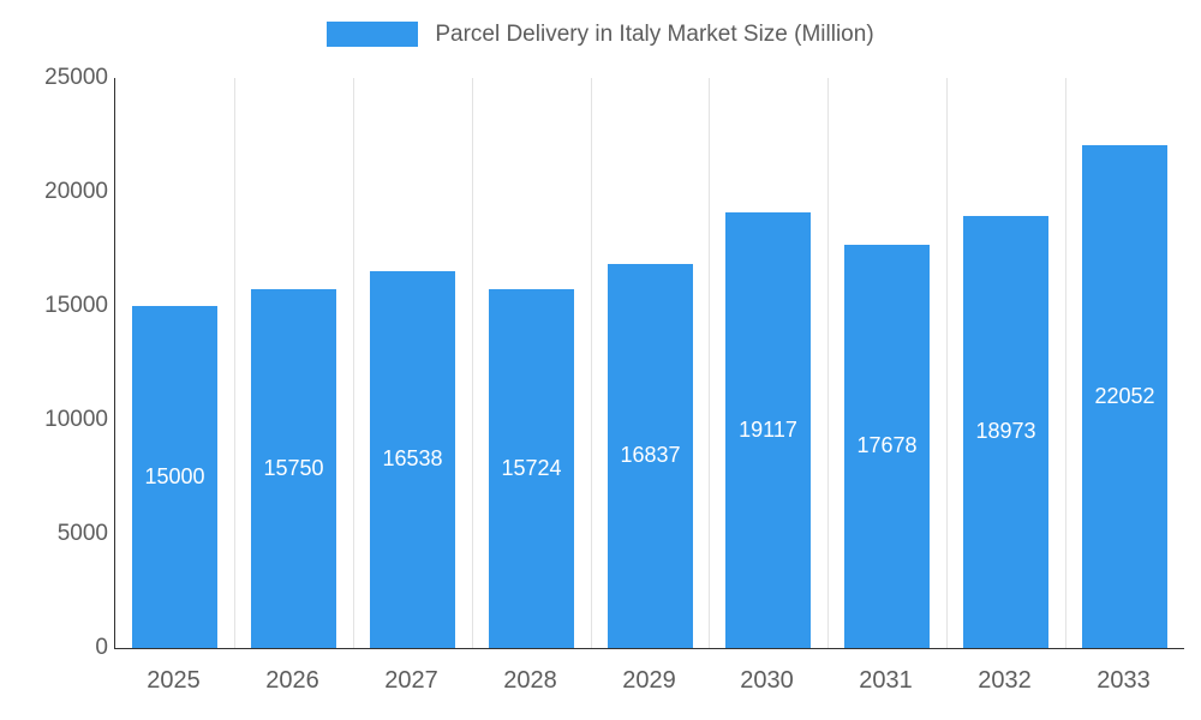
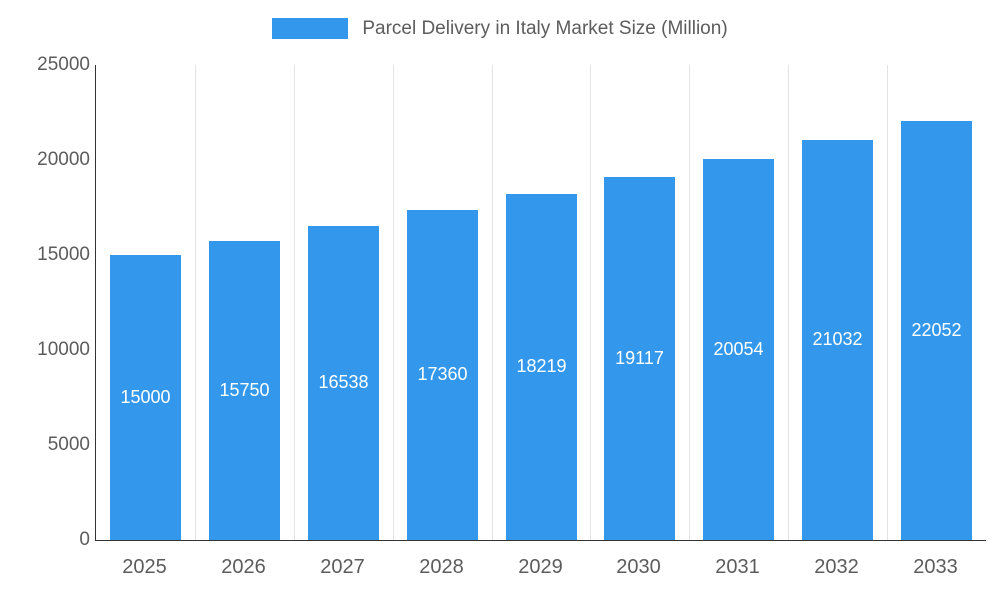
2028: 15724 -> 17360
2029: 16837 -> 18219
2031: 17678 -> 20054
2032: 18973 -> 21032
